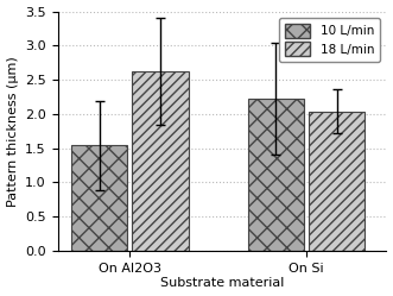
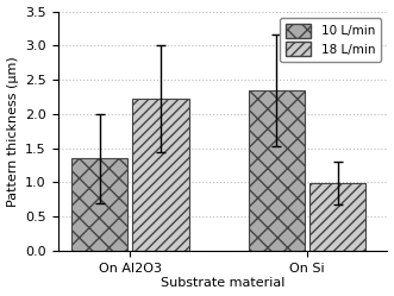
10 L/min/On Al2O3: 1.54 -> 1.35
18 L/min/On Al2O3: 2.62 -> 2.22
10 L/min/On Si: 2.22 -> 2.35
18 L/min/On Si: 2.04 -> 0.99
